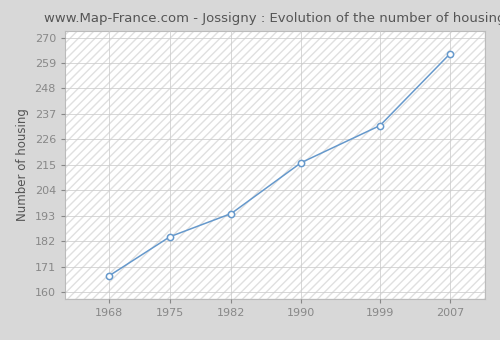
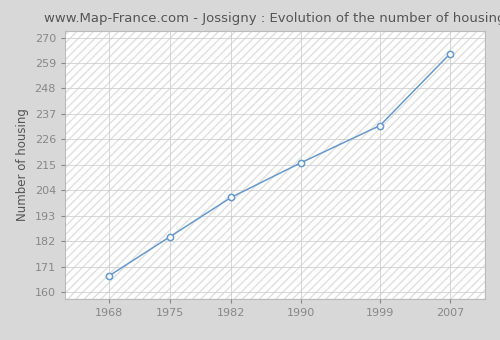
1982: 194 -> 201
